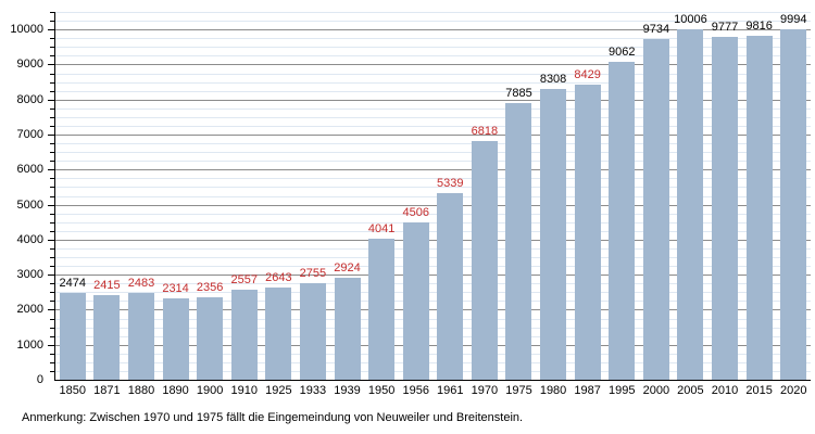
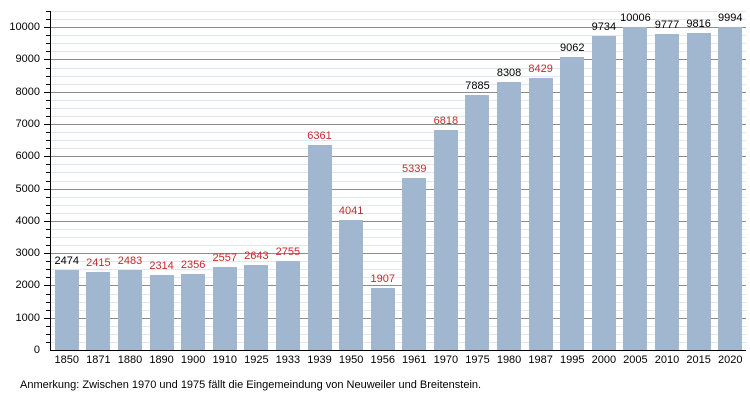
1939: 2924 -> 6361
1956: 4506 -> 1907
